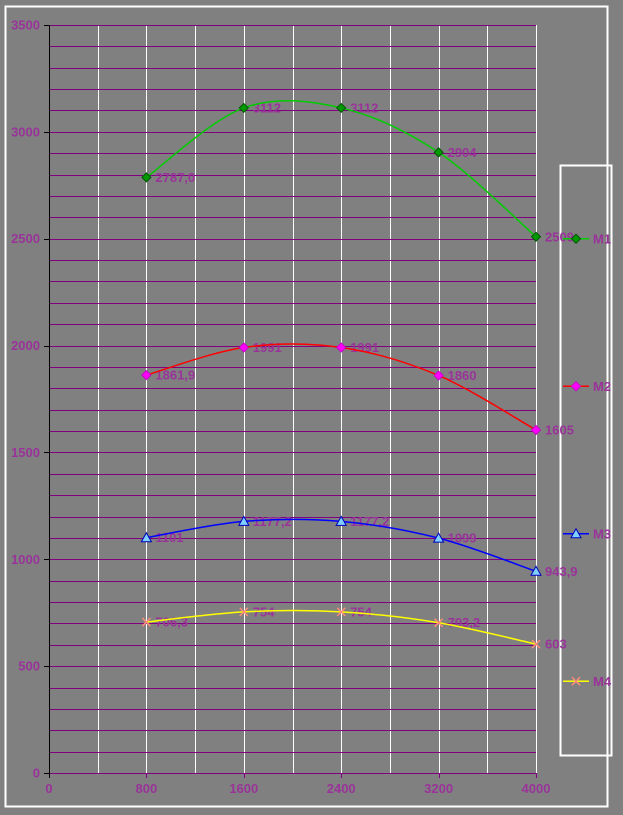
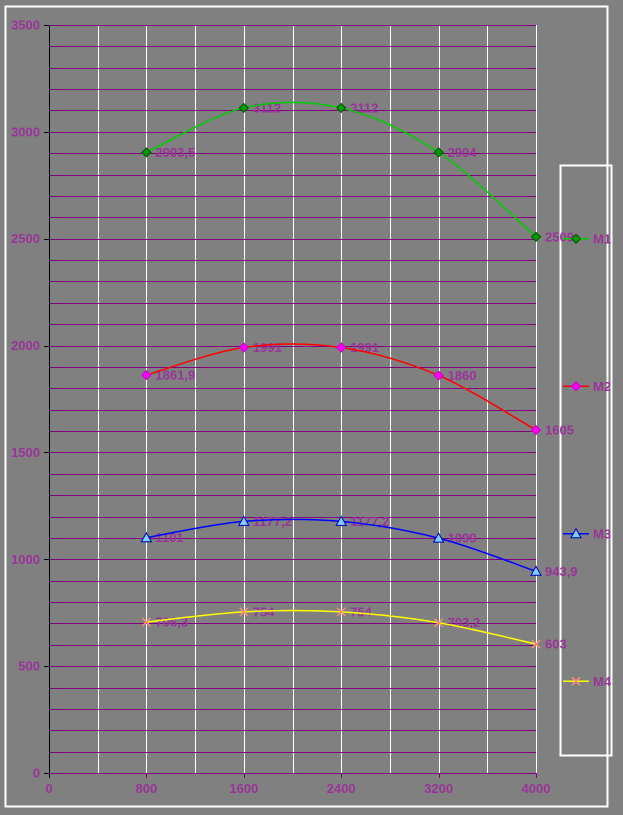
M1/800: 2787,0 -> 2903,5
